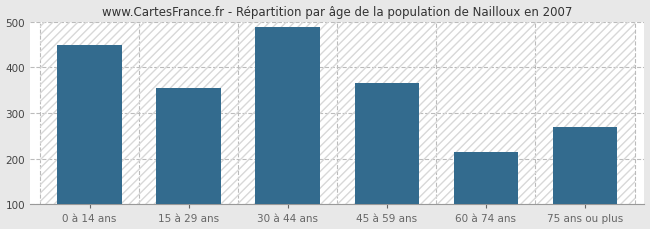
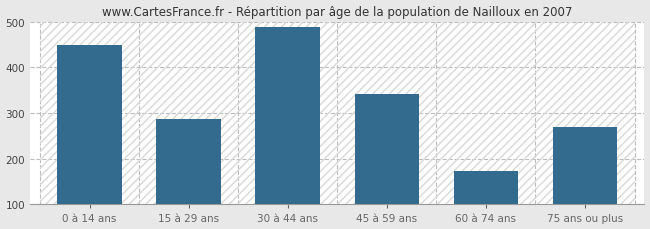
15 à 29 ans: 355 -> 287
45 à 59 ans: 365 -> 341
60 à 74 ans: 215 -> 174
